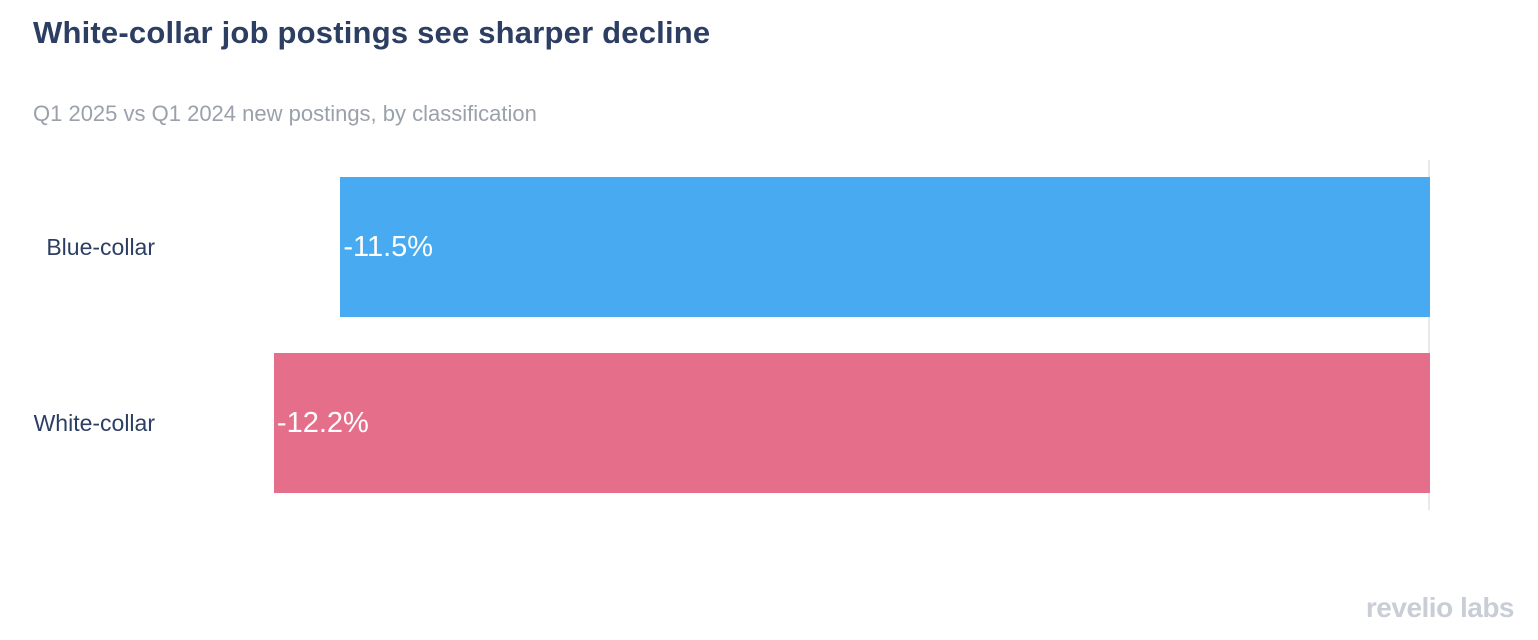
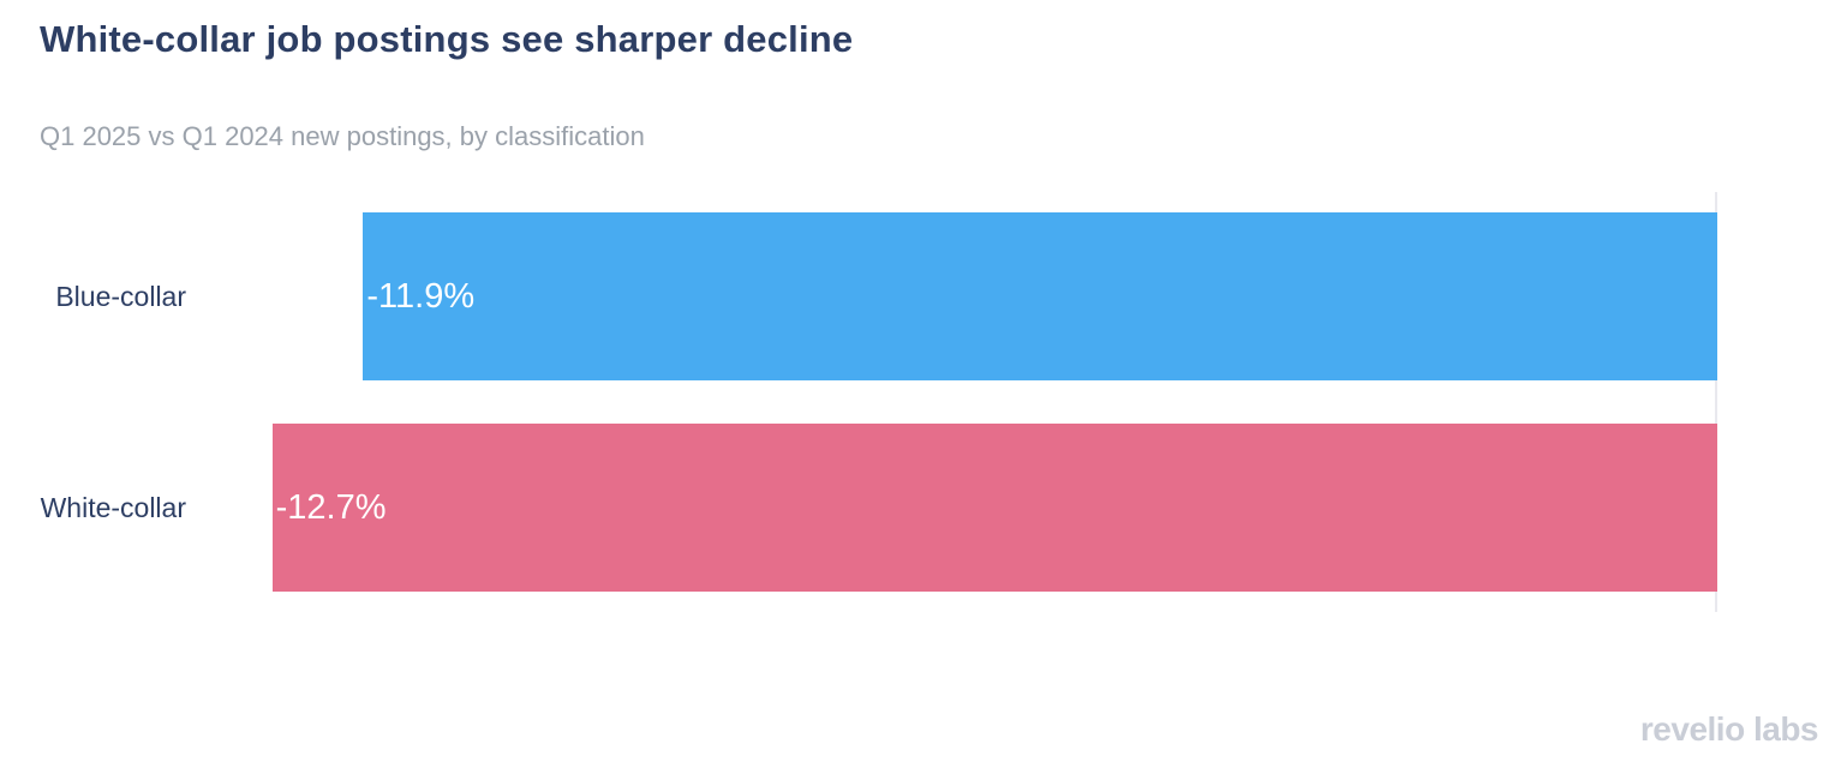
Blue-collar: -11.5% -> -11.9%
White-collar: -12.2% -> -12.7%
